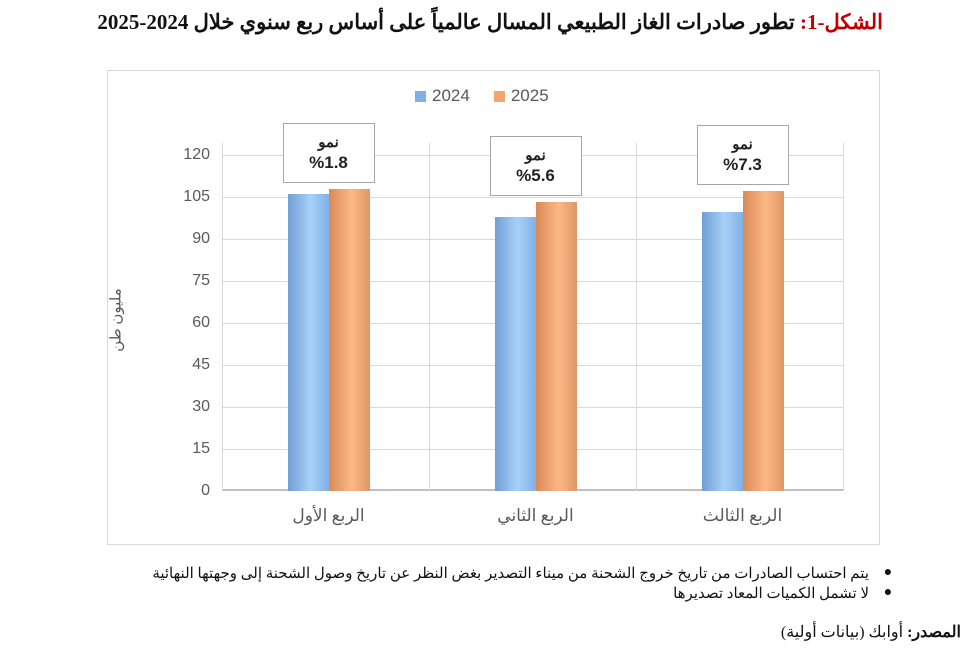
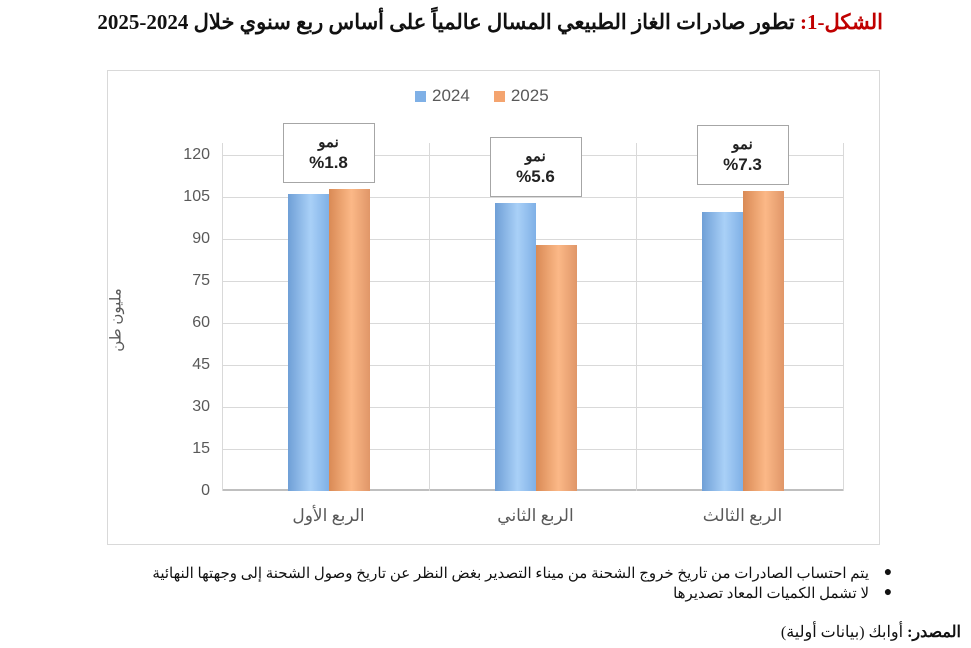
2024/الربع الثاني: 98 -> 103
2025/الربع الثاني: 103 -> 88
